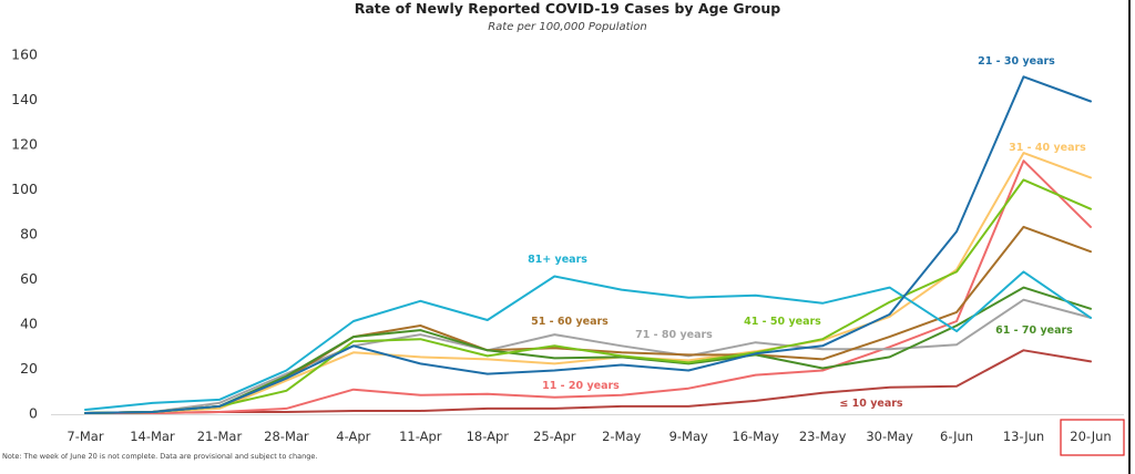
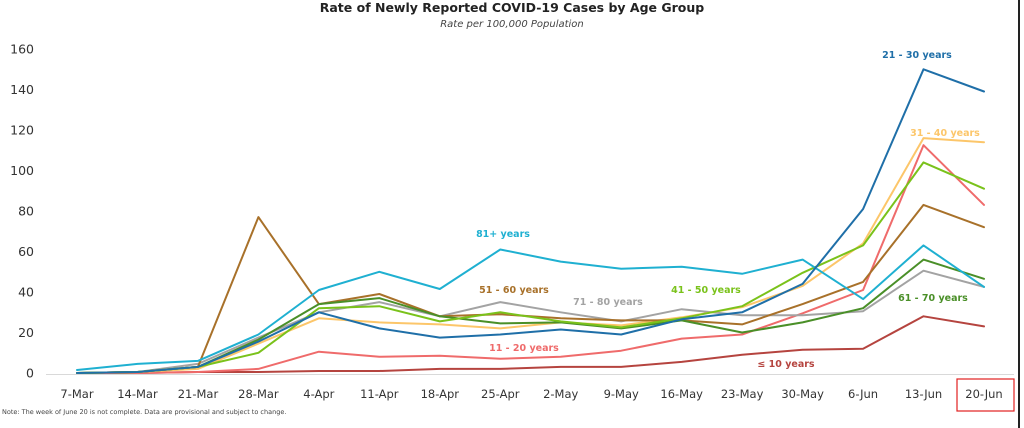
51 - 60 years/28-Mar: 16 -> 77
61 - 70 years/6-Jun: 39 -> 32
31 - 40 years/20-Jun: 105 -> 114
